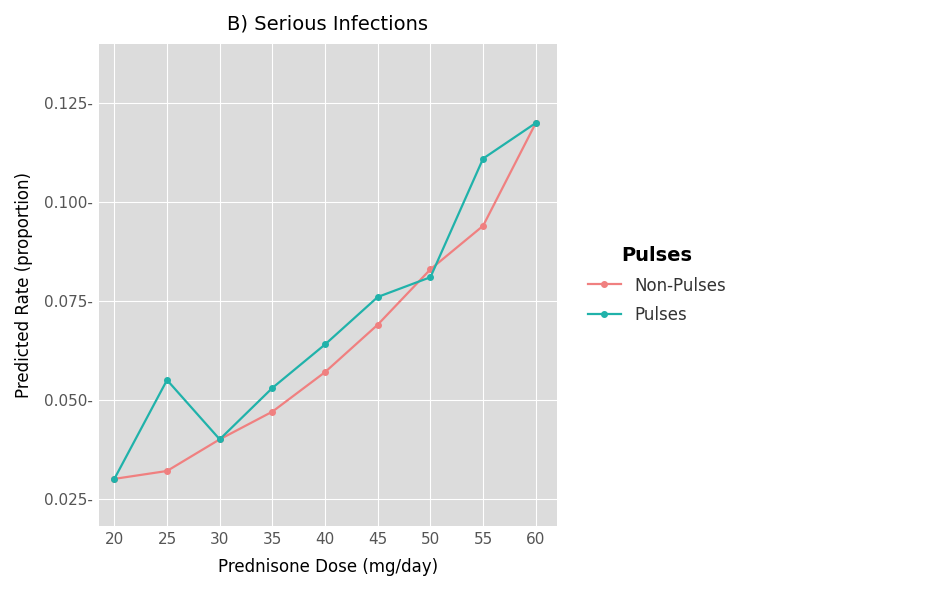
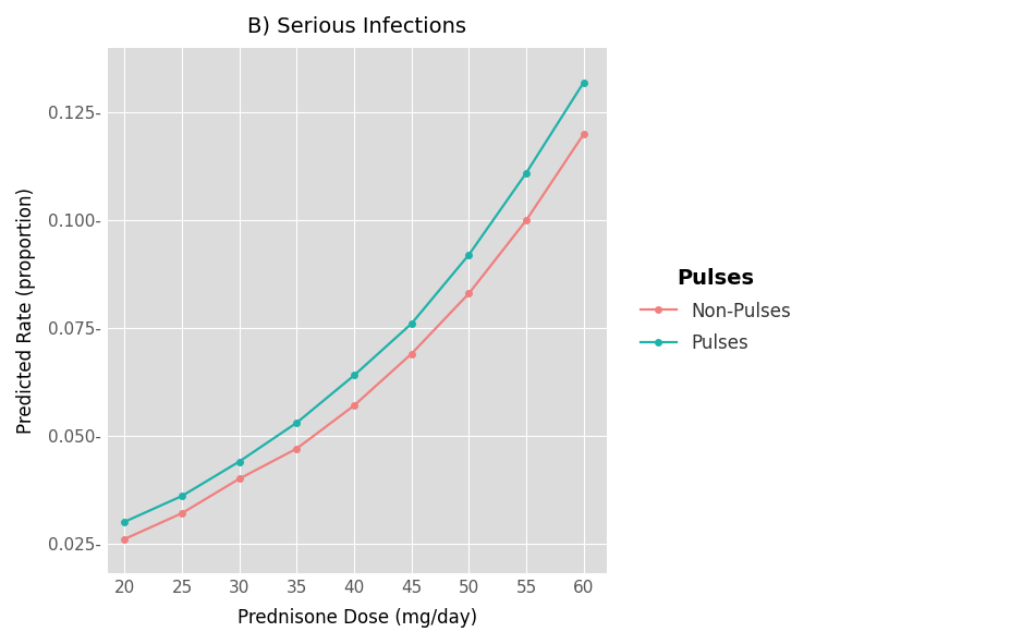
Non-Pulses/20: 0.030- -> 0.026-
Pulses/25: 0.055- -> 0.036-
Pulses/30: 0.040- -> 0.044-
Pulses/50: 0.081- -> 0.092-
Non-Pulses/55: 0.094- -> 0.100-
Pulses/60: 0.120- -> 0.132-
